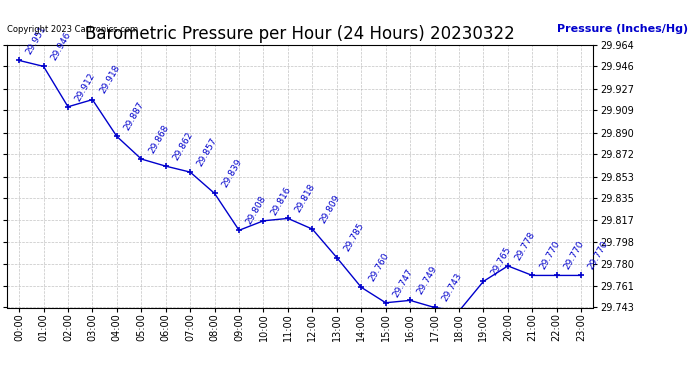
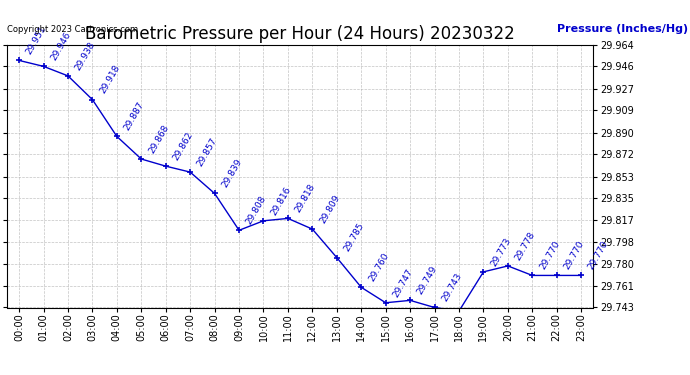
02:00: 29.912 -> 29.938
19:00: 29.765 -> 29.773
